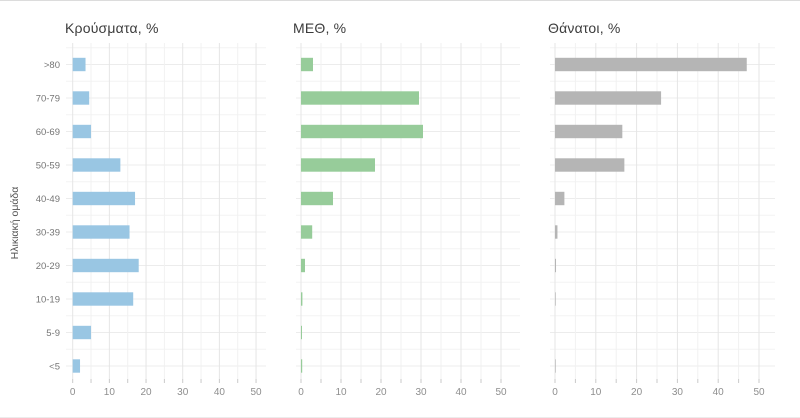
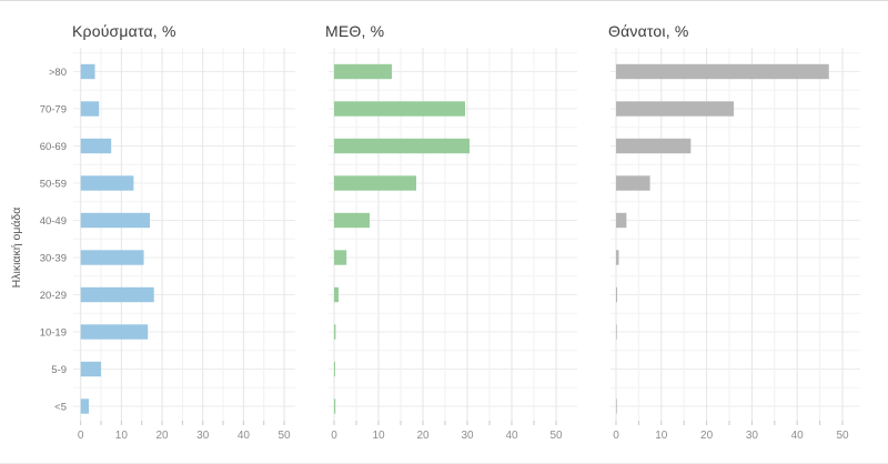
ΜΕΘ, %/>80: 3 -> 13
Κρούσματα, %/60-69: 5 -> 8
Θάνατοι, %/50-59: 17 -> 8
